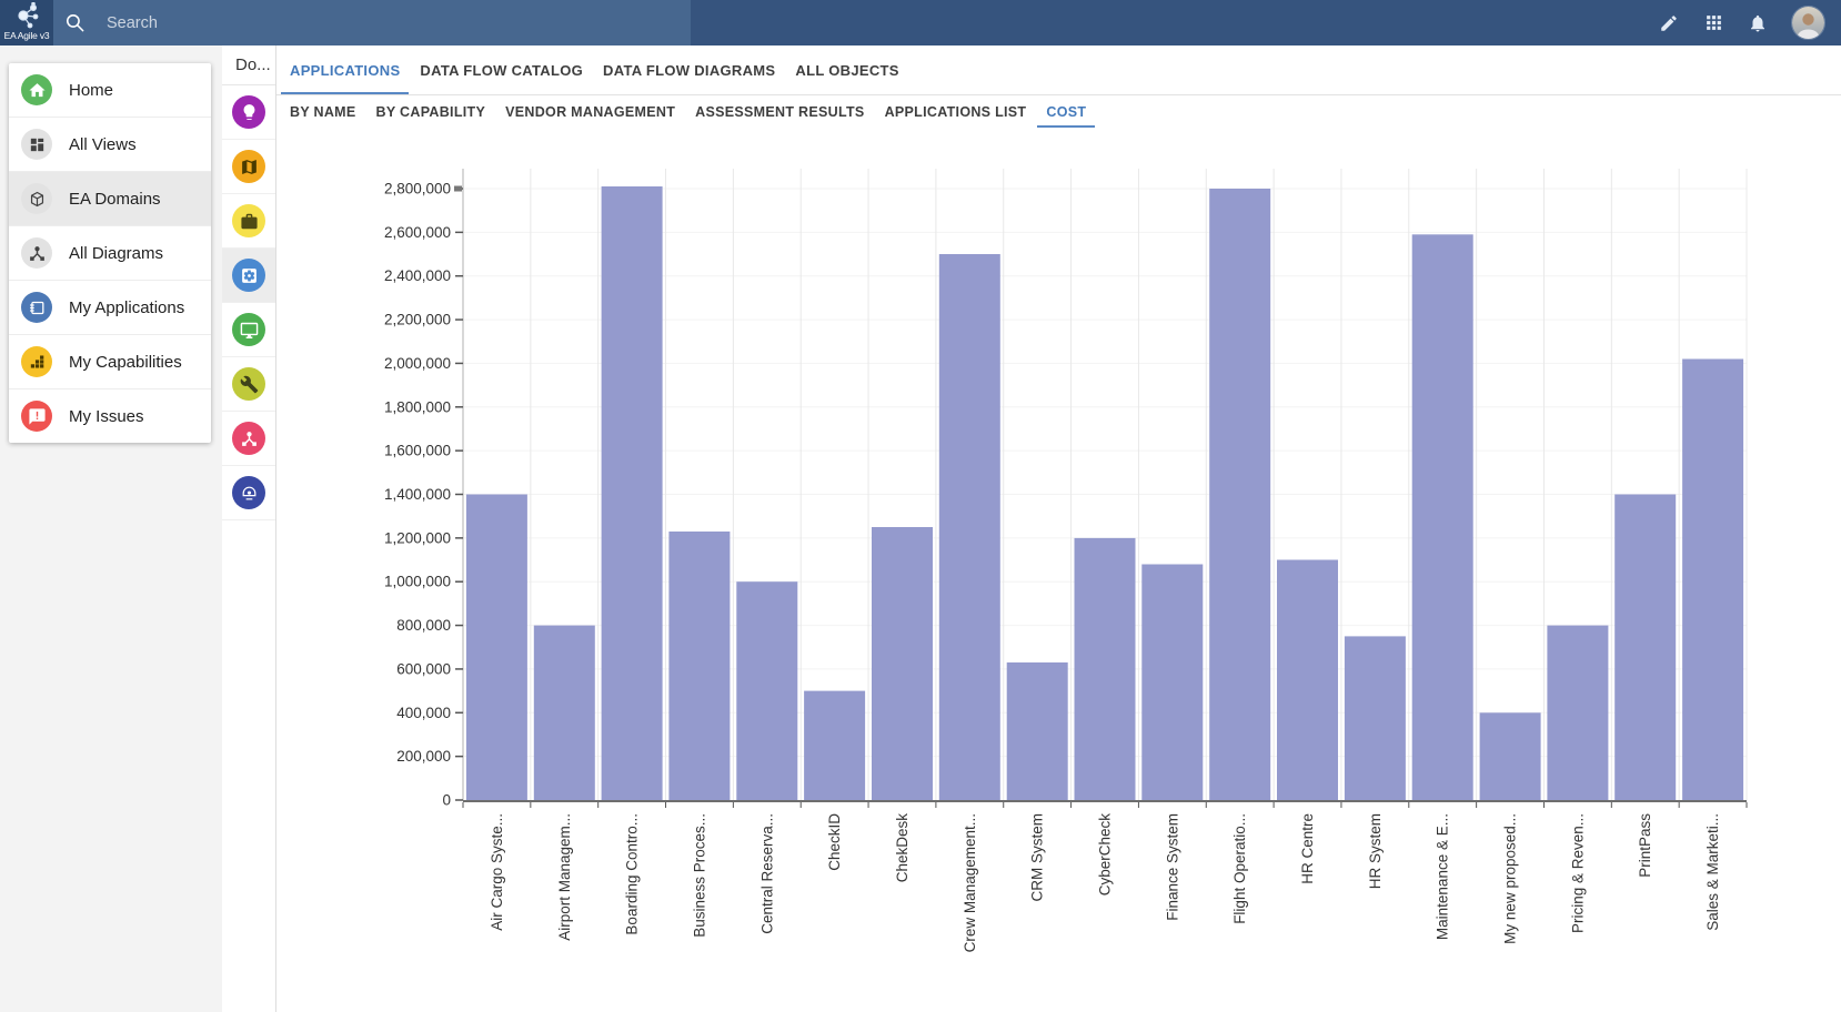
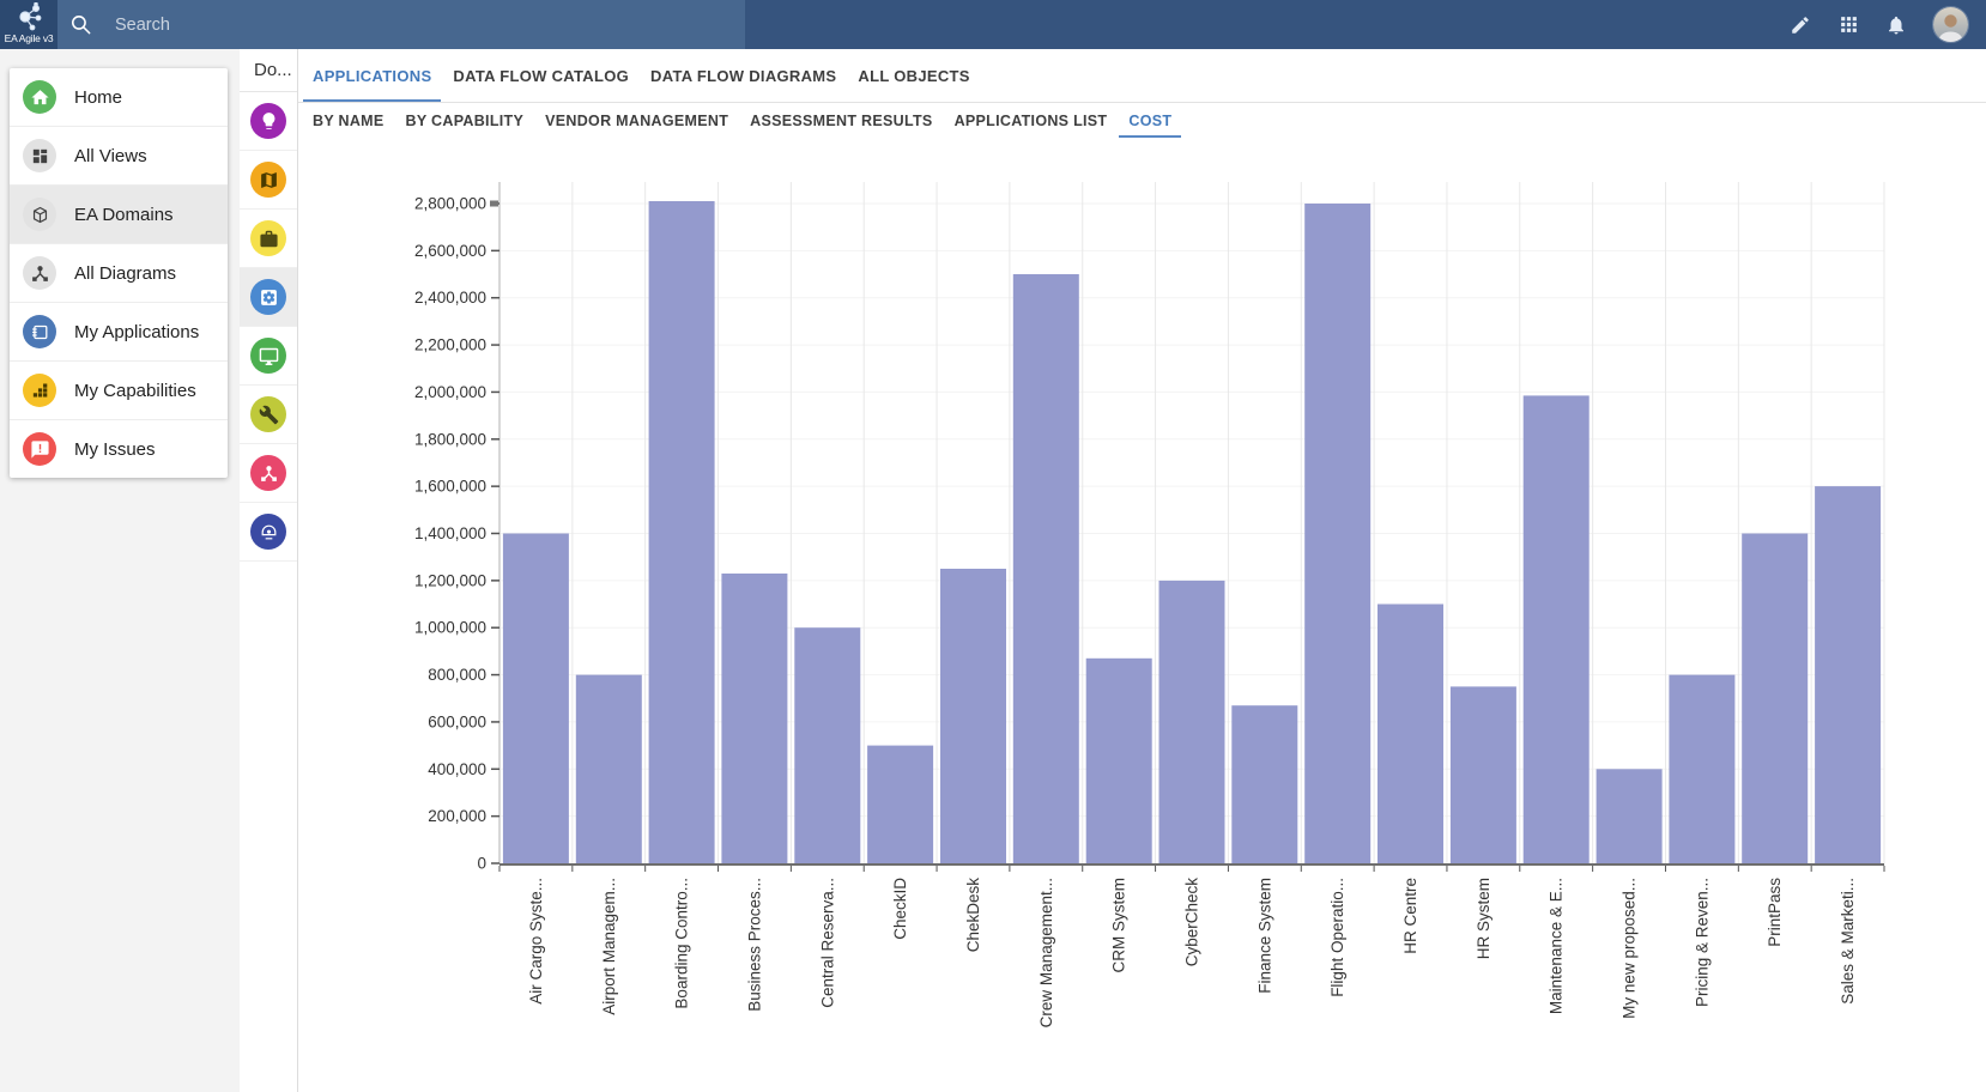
CRM System: 630000 -> 870000
Finance System: 1080000 -> 670000
Maintenance & E...: 2590000 -> 1980000
Sales & Marketi...: 2020000 -> 1600000
